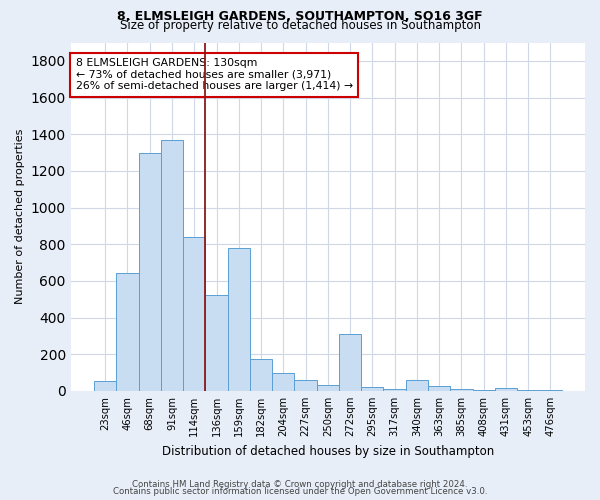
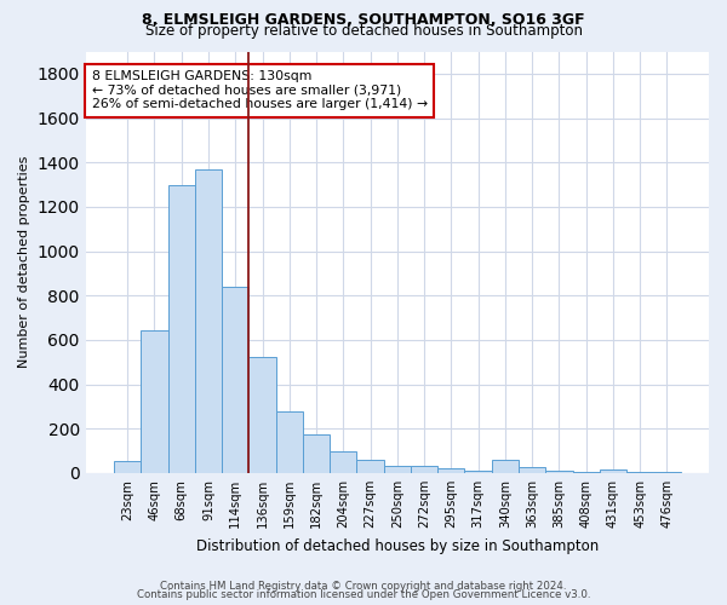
159sqm: 780 -> 280
272sqm: 310 -> 40
